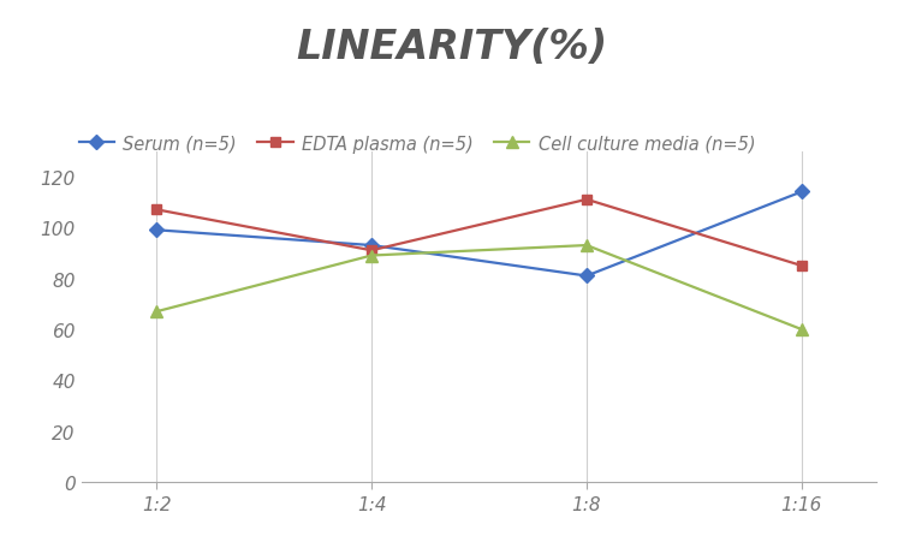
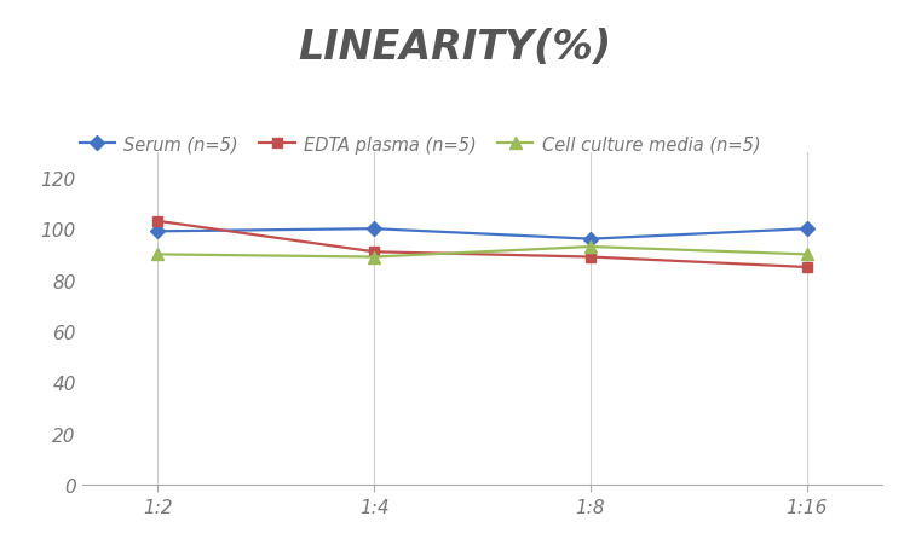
EDTA plasma (n=5)/1:2: 107 -> 103
Cell culture media (n=5)/1:2: 67 -> 90
Serum (n=5)/1:4: 93 -> 100
Serum (n=5)/1:8: 81 -> 96
EDTA plasma (n=5)/1:8: 111 -> 89
Serum (n=5)/1:16: 114 -> 100
Cell culture media (n=5)/1:16: 60 -> 90
